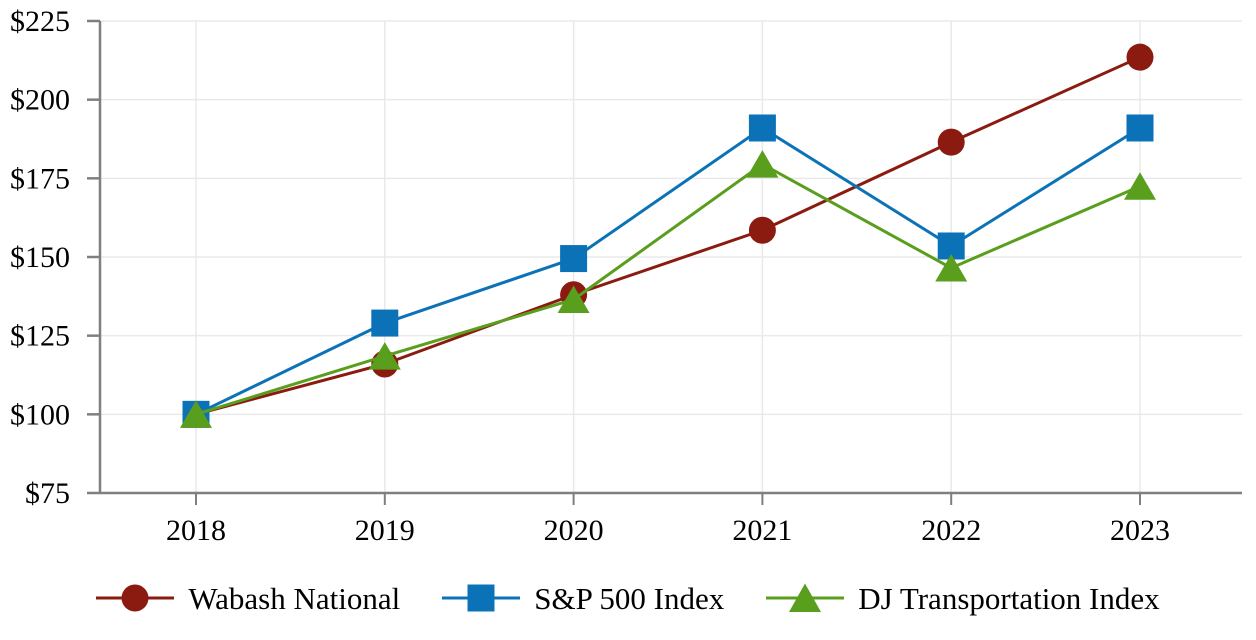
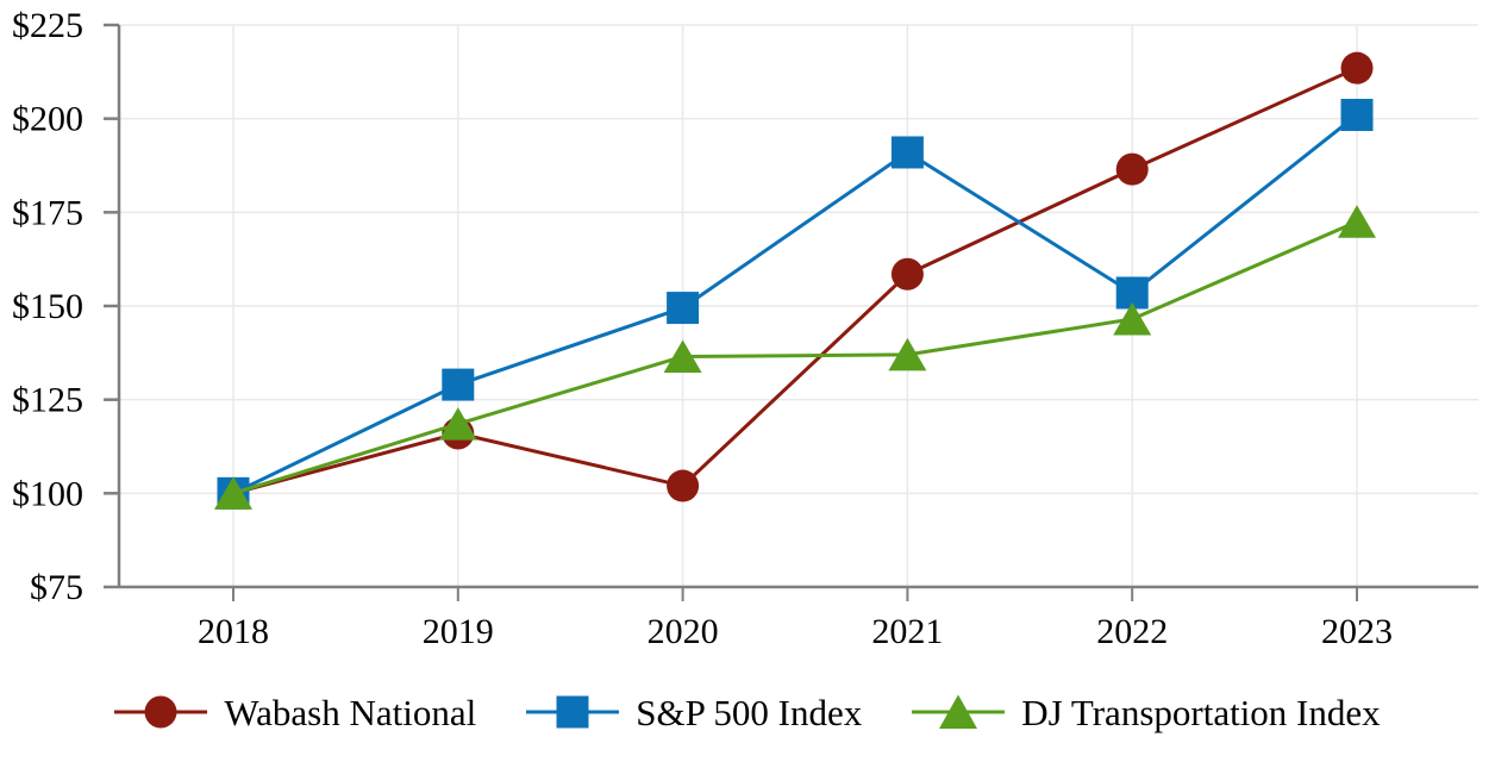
Wabash National/2020: $138 -> $102
DJ Transportation Index/2021: $180 -> $137
S&P 500 Index/2023: $191 -> $201
